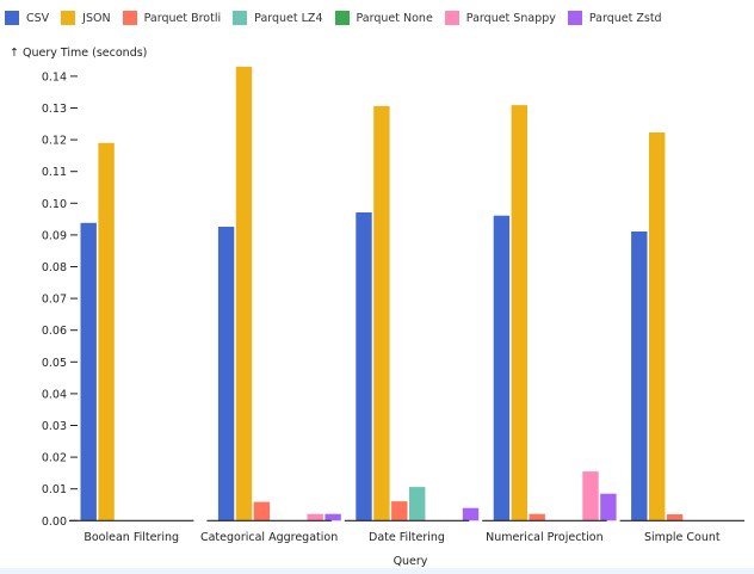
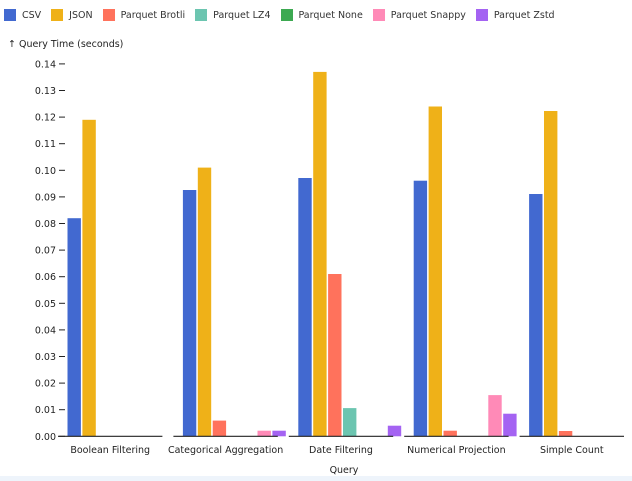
CSV/Boolean Filtering: 0.094 -> 0.082
JSON/Categorical Aggregation: 0.143 -> 0.101
JSON/Date Filtering: 0.131 -> 0.137
Parquet Brotli/Date Filtering: 0.006 -> 0.061
JSON/Numerical Projection: 0.131 -> 0.124
